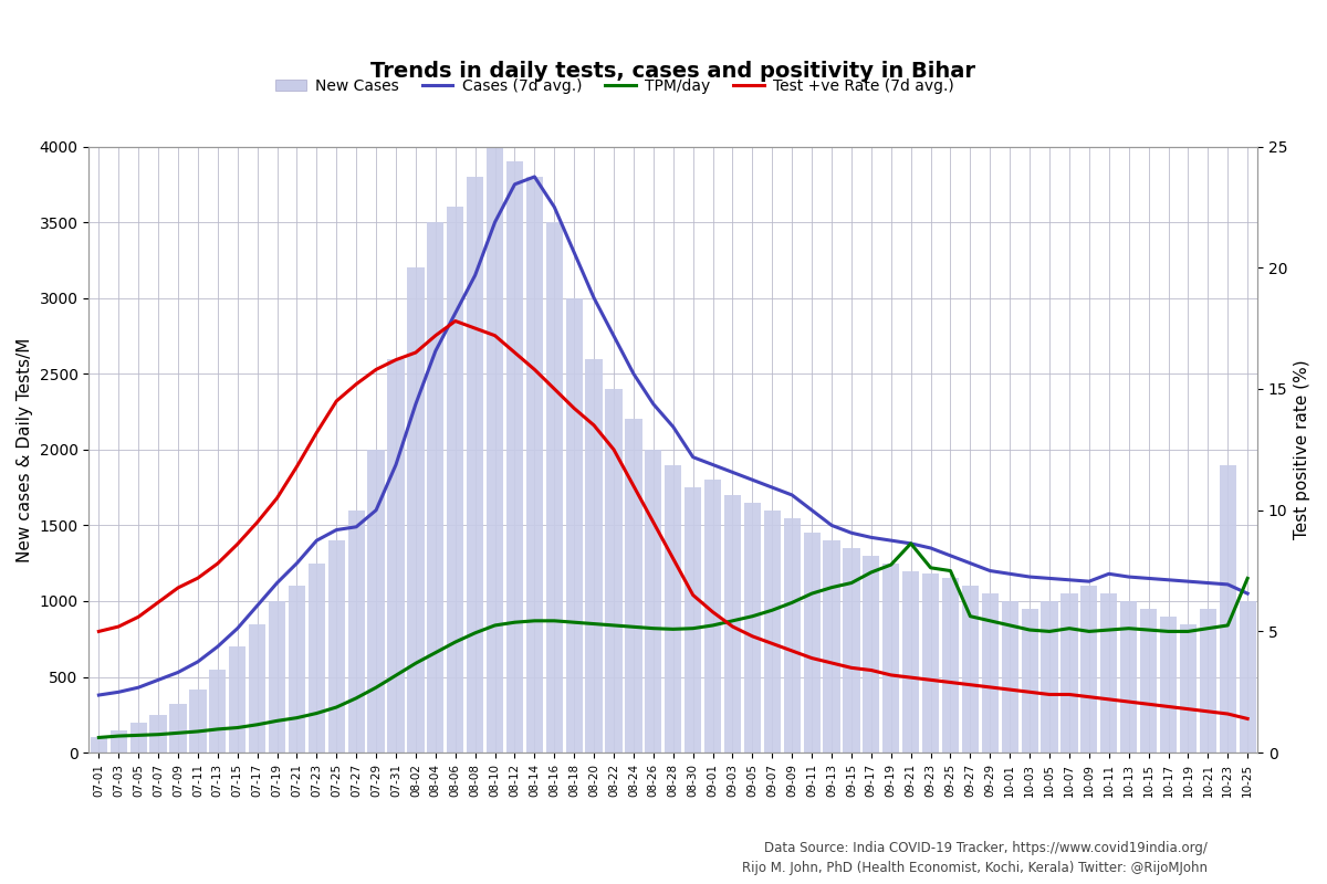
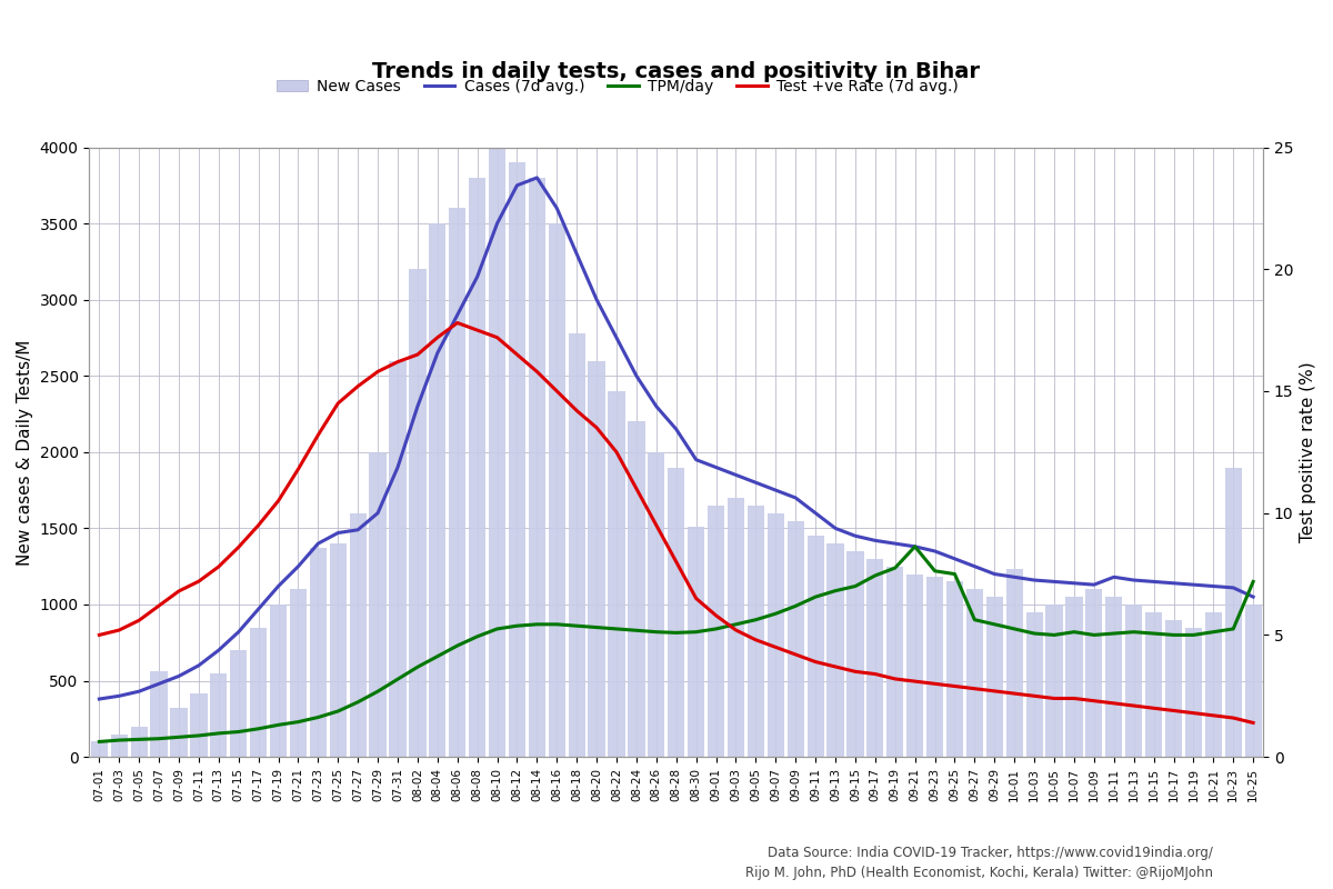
New Cases/07-07: 250 -> 560
New Cases/07-23: 1250 -> 1370
New Cases/08-18: 3000 -> 2780
New Cases/08-30: 1750 -> 1510
New Cases/09-01: 1800 -> 1650
New Cases/10-01: 1000 -> 1230
